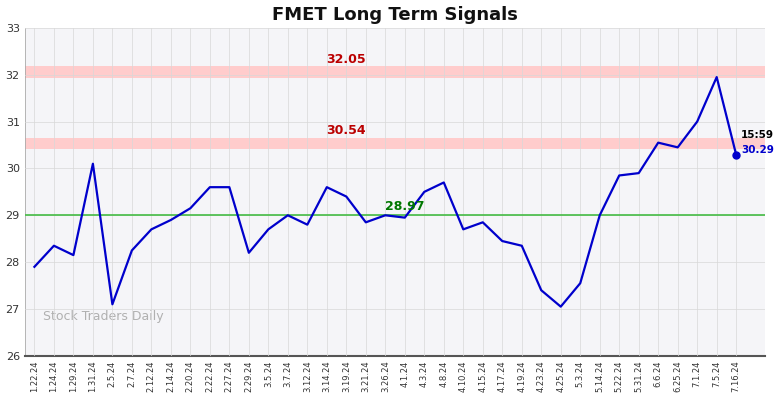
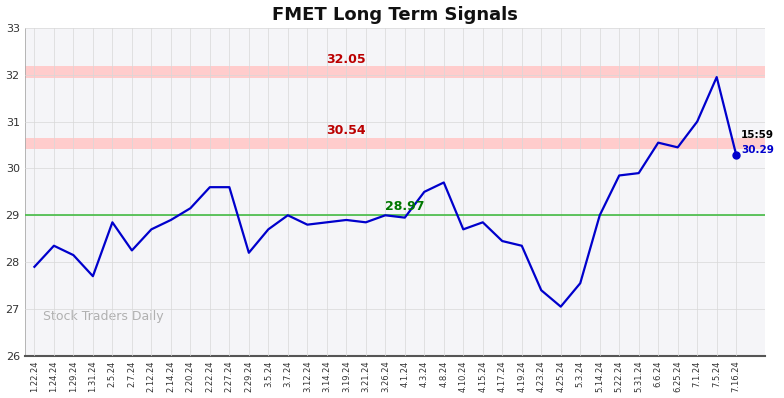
1.31.24: 30.10 -> 27.70
2.5.24: 27.10 -> 28.85
3.14.24: 29.60 -> 28.85
3.19.24: 29.40 -> 28.90
